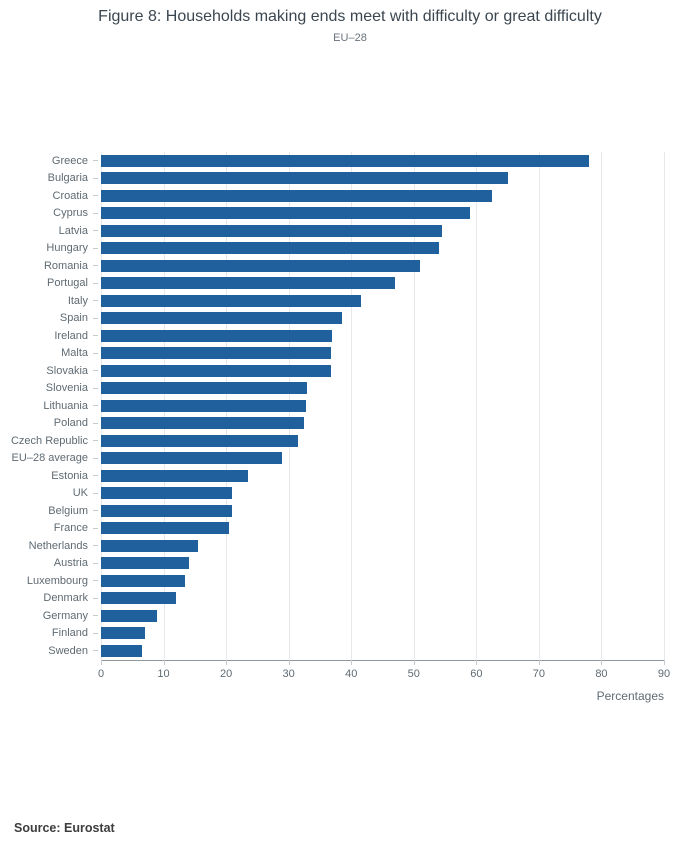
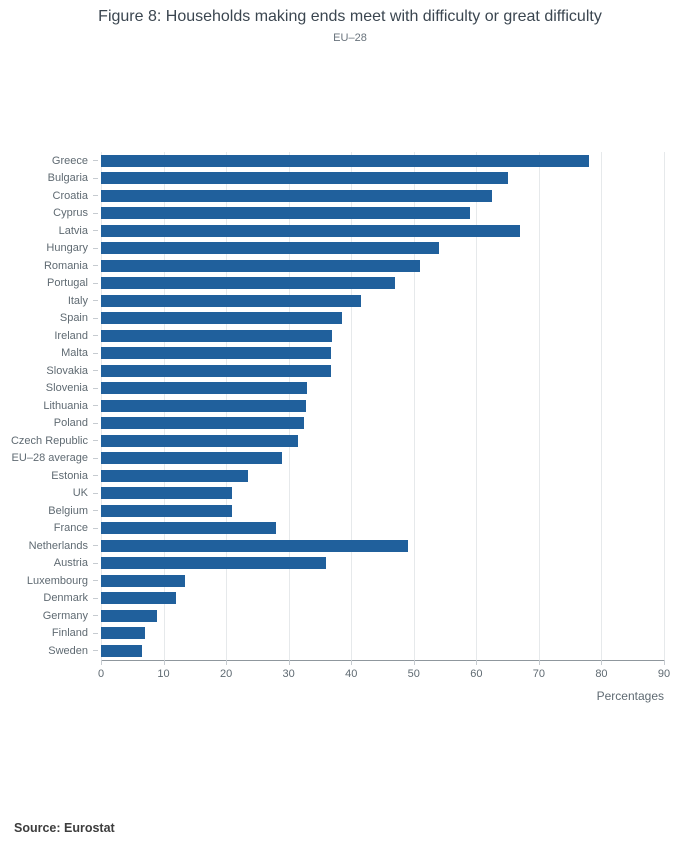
Latvia: 54 -> 67
France: 20 -> 28
Netherlands: 16 -> 49
Austria: 14 -> 36
